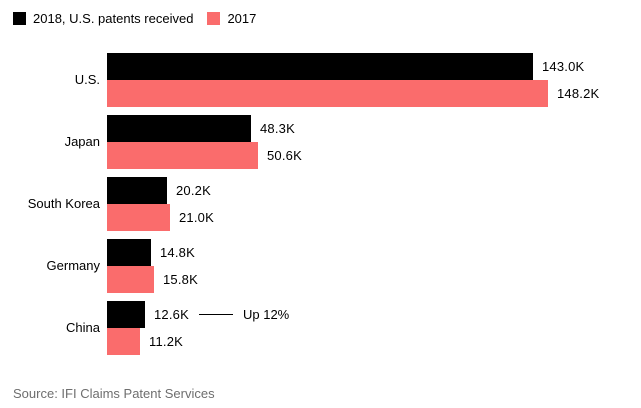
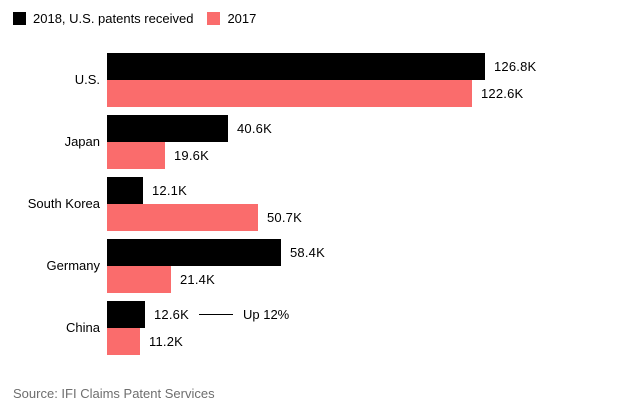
2018, U.S. patents received/U.S.: 143.0K -> 126.8K
2017/U.S.: 148.2K -> 122.6K
2018, U.S. patents received/Japan: 48.3K -> 40.6K
2017/Japan: 50.6K -> 19.6K
2018, U.S. patents received/South Korea: 20.2K -> 12.1K
2017/South Korea: 21.0K -> 50.7K
2018, U.S. patents received/Germany: 14.8K -> 58.4K
2017/Germany: 15.8K -> 21.4K
